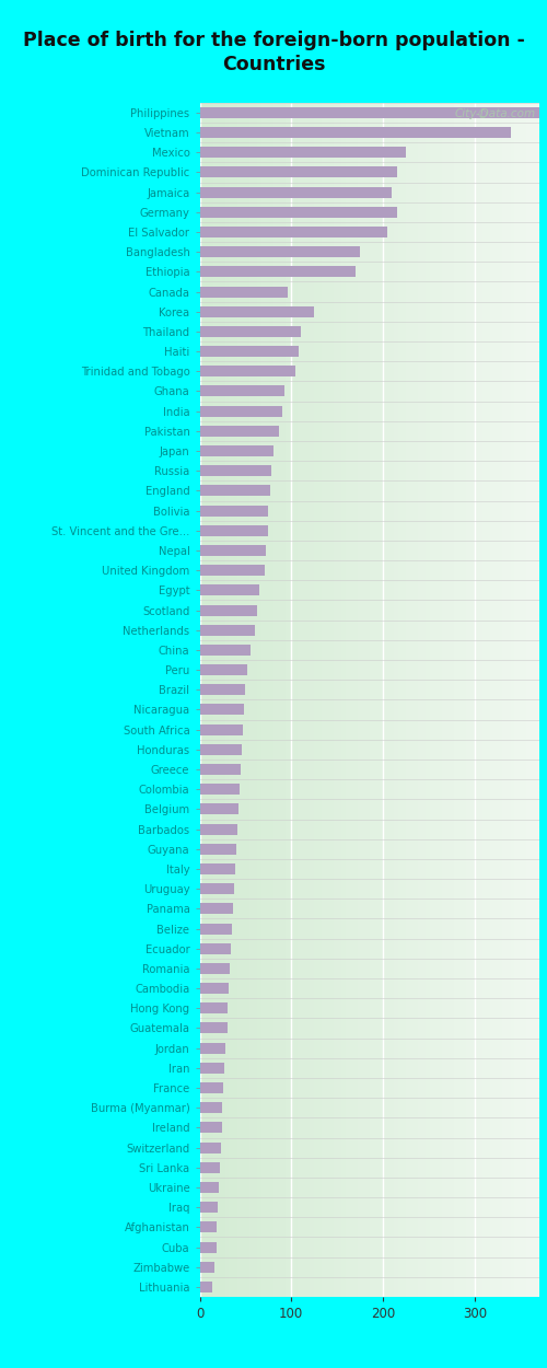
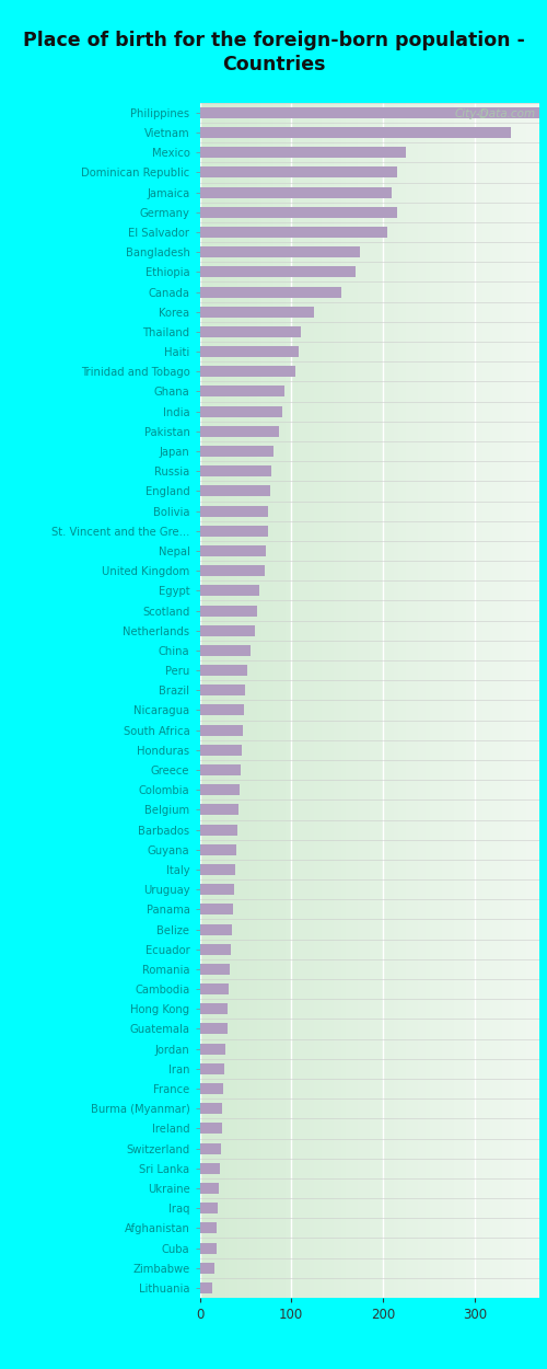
Canada: 96 -> 155
